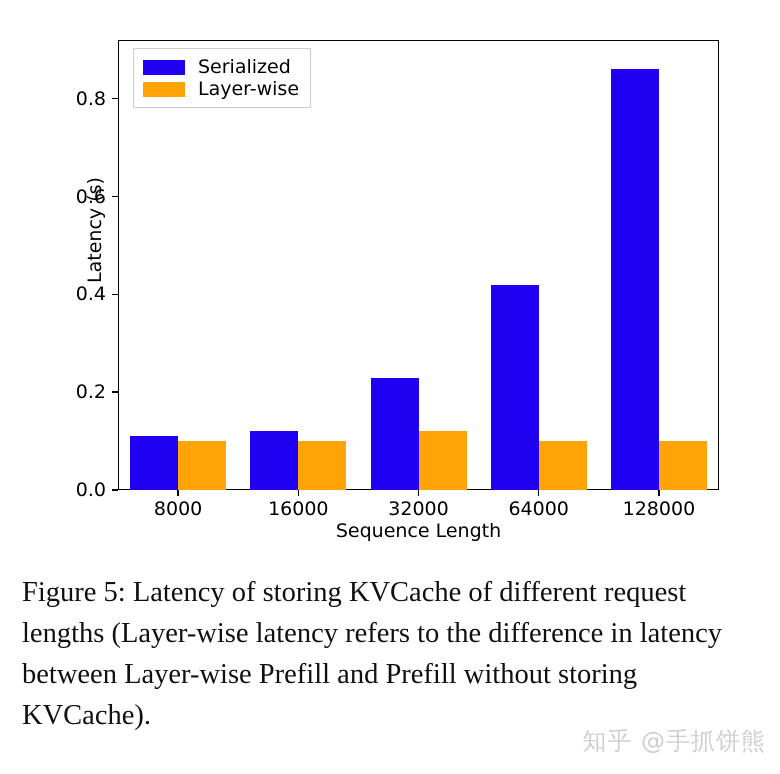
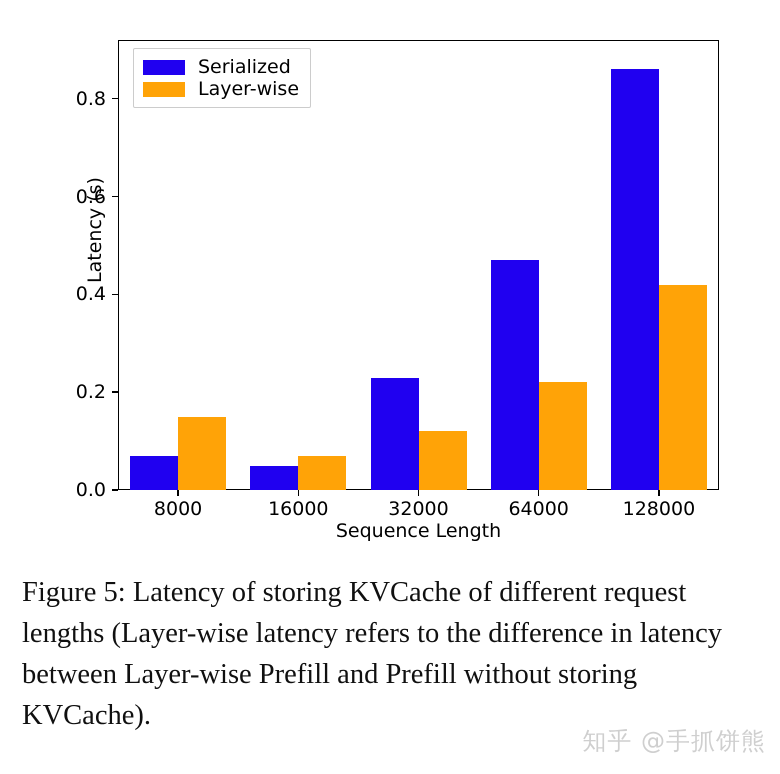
Serialized/8000: 0.11 -> 0.07
Layer-wise/8000: 0.10 -> 0.15
Serialized/16000: 0.12 -> 0.05
Layer-wise/16000: 0.10 -> 0.07
Serialized/64000: 0.42 -> 0.47
Layer-wise/64000: 0.10 -> 0.22
Layer-wise/128000: 0.10 -> 0.42
